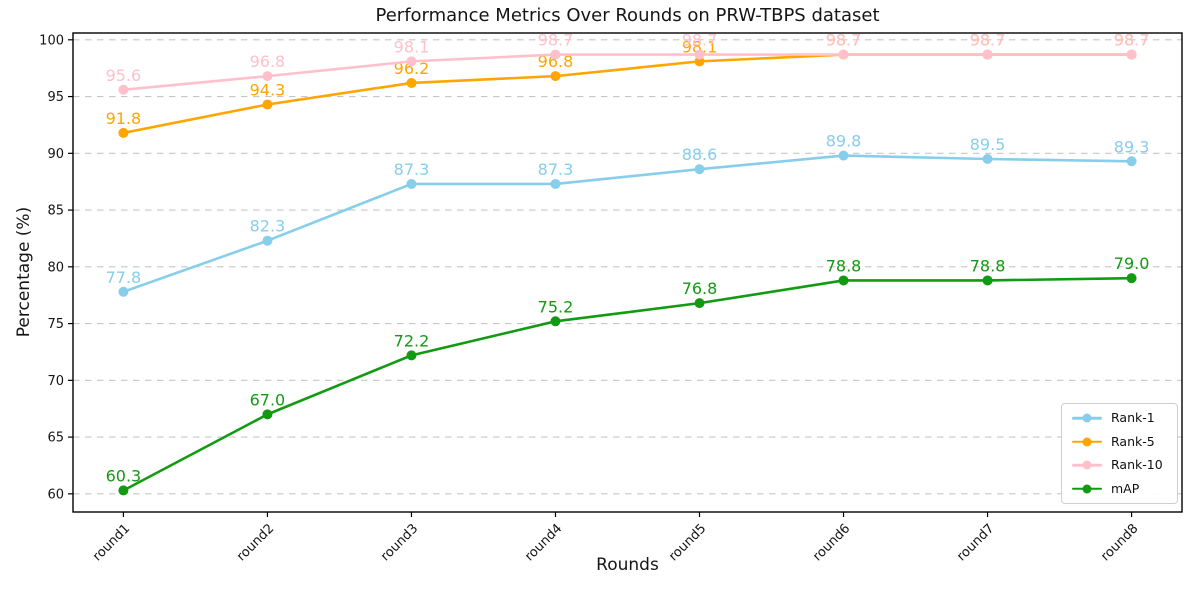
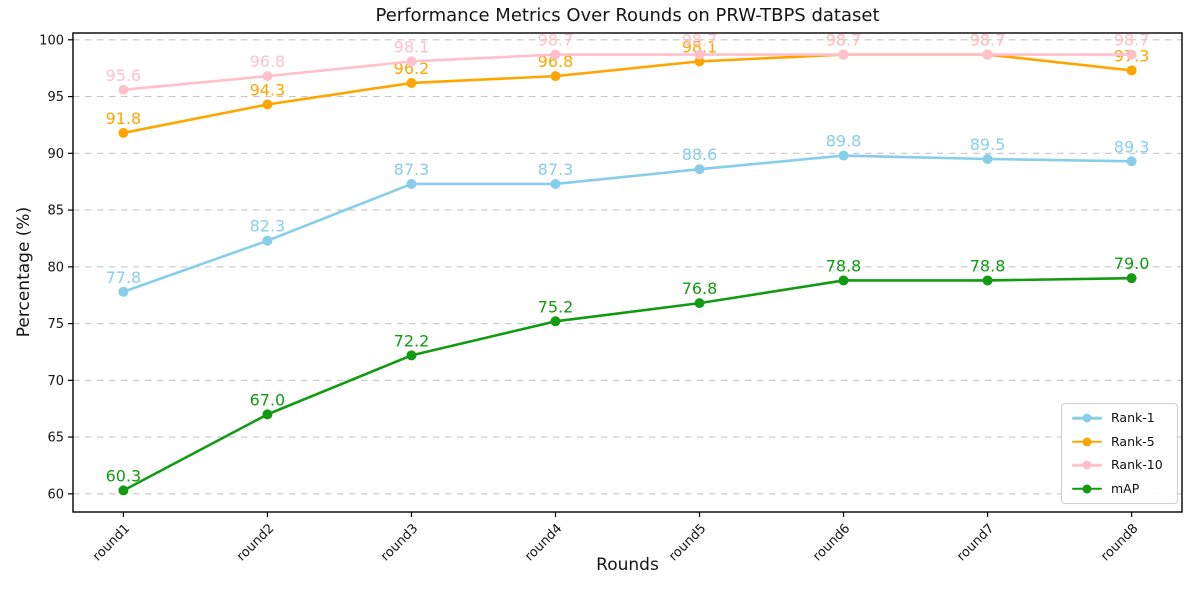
Rank-5/round8: 98.7 -> 97.3
